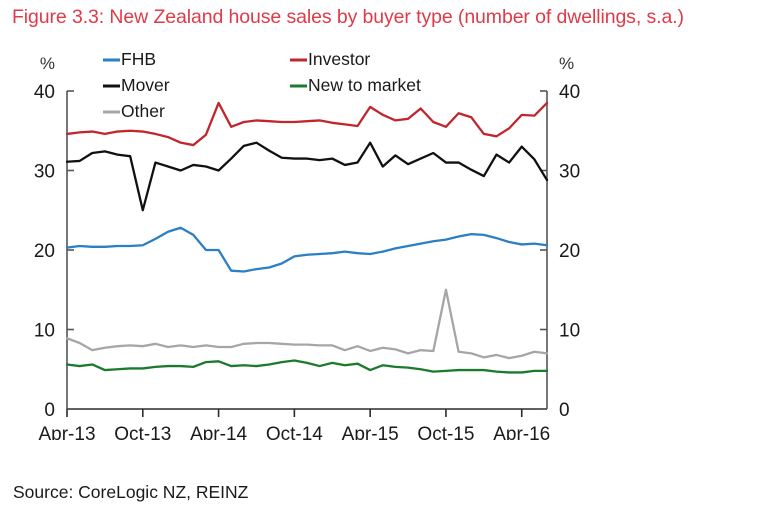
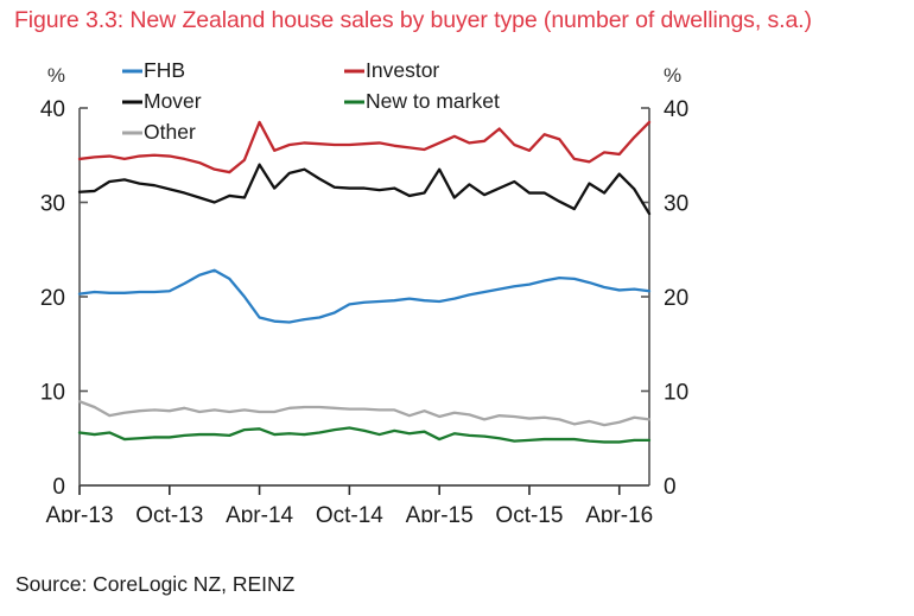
Mover/Oct-13: 25 -> 31
FHB/Apr-14: 20 -> 18
Mover/Apr-14: 30 -> 34
Investor/Apr-15: 38 -> 36
Other/Oct-15: 15 -> 7
Investor/Apr-16: 37 -> 35
